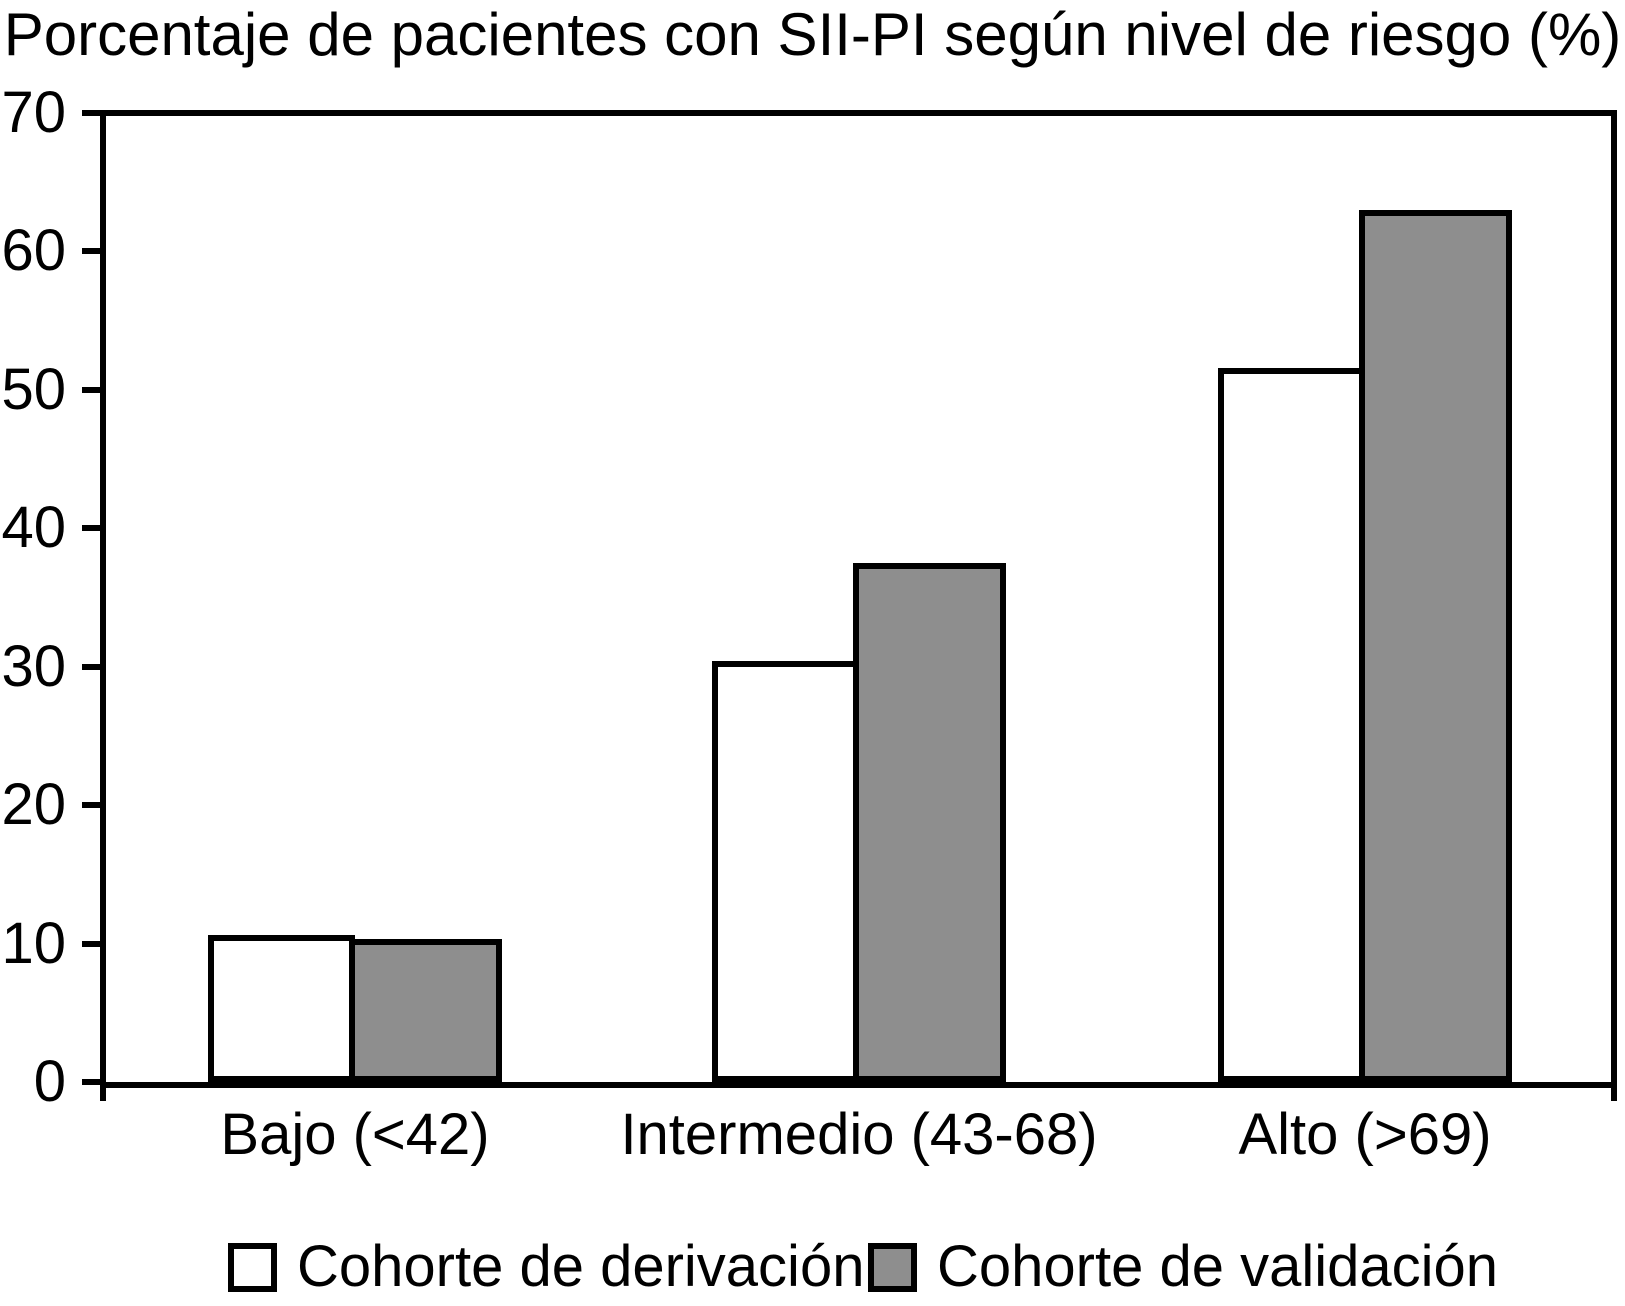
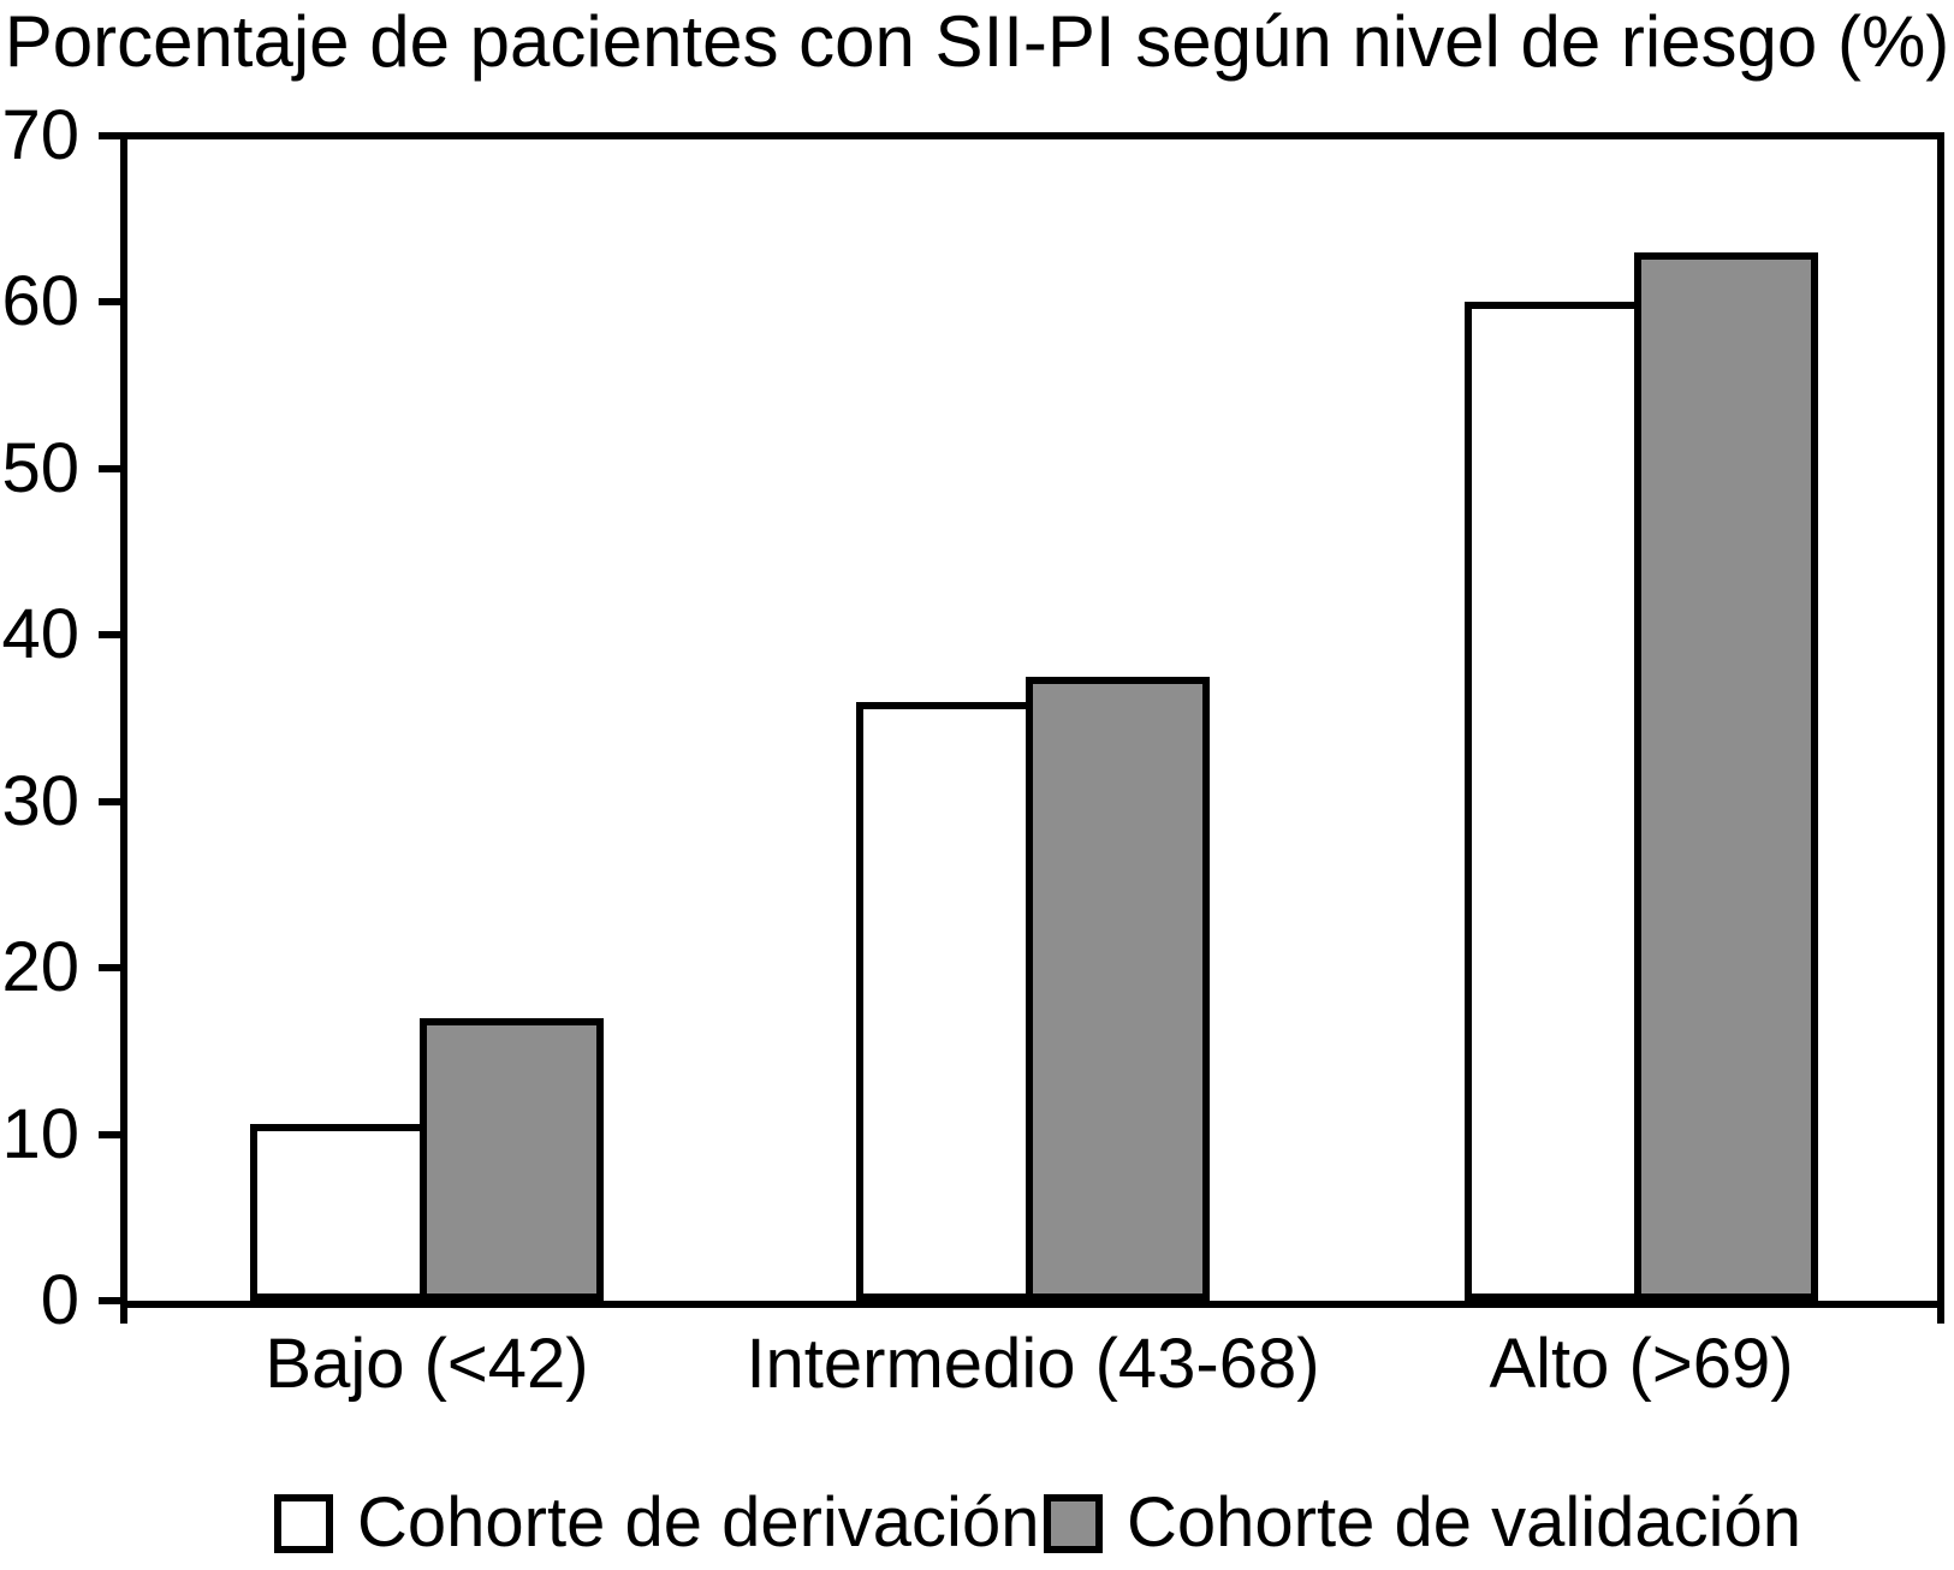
Cohorte de validación/Bajo (<42): 10.3 -> 17.0
Cohorte de derivación/Intermedio (43-68): 30.4 -> 36.0
Cohorte de derivación/Alto (>69): 51.6 -> 60.0
